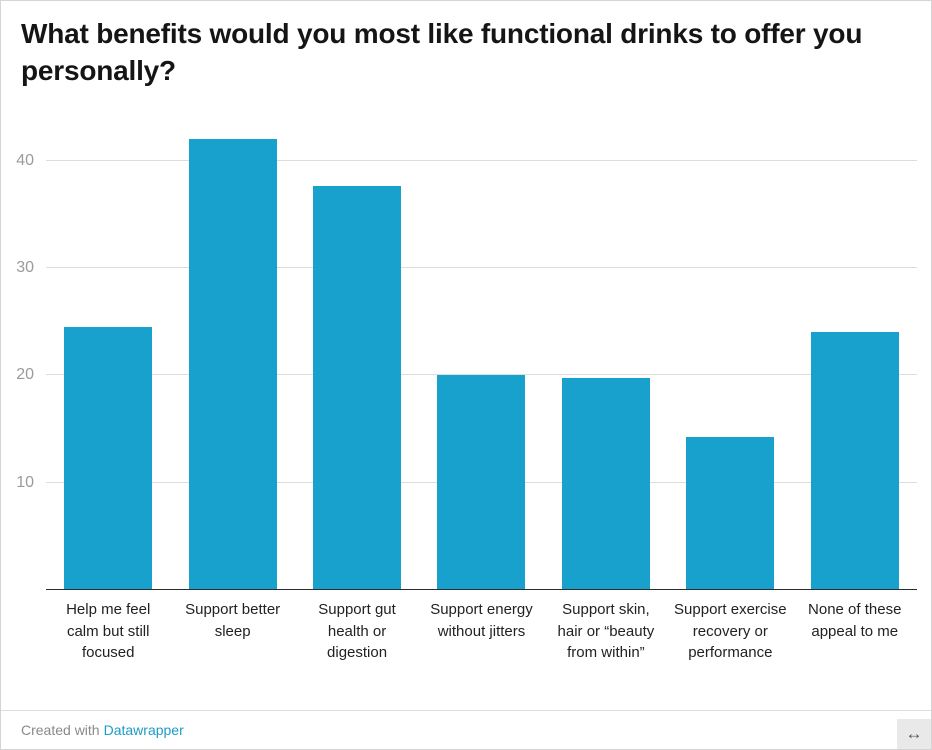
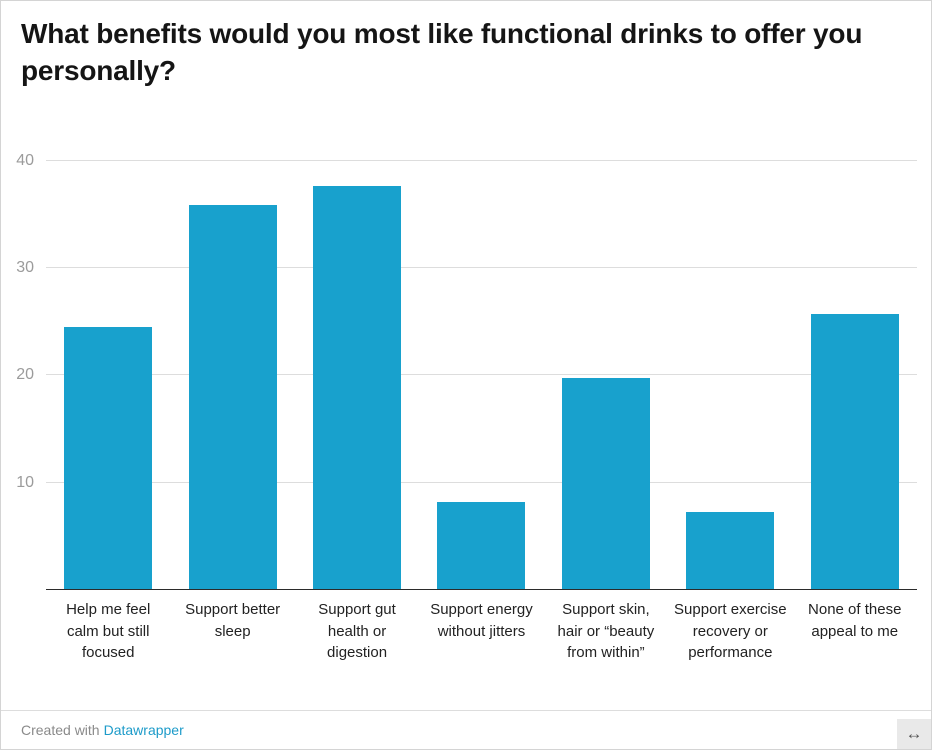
Support better sleep: 42.0 -> 35.9
Support energy without jitters: 20.0 -> 8.1
Support exercise recovery or performance: 14.2 -> 7.2
None of these appeal to me: 24.0 -> 25.7
